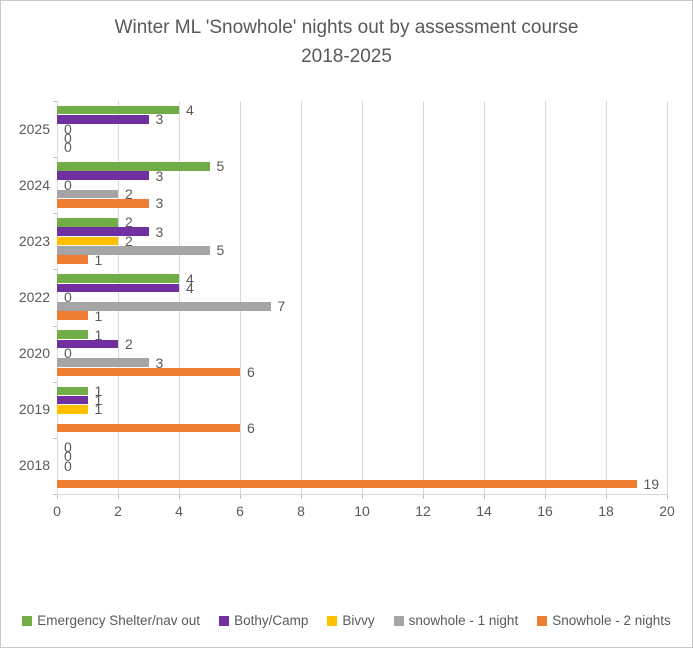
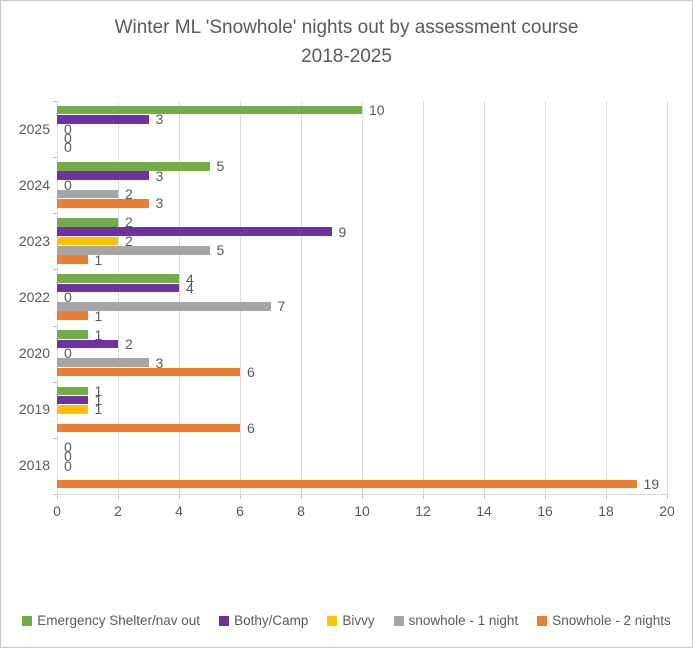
Emergency Shelter/nav out/2025: 4 -> 10
Bothy/Camp/2023: 3 -> 9
